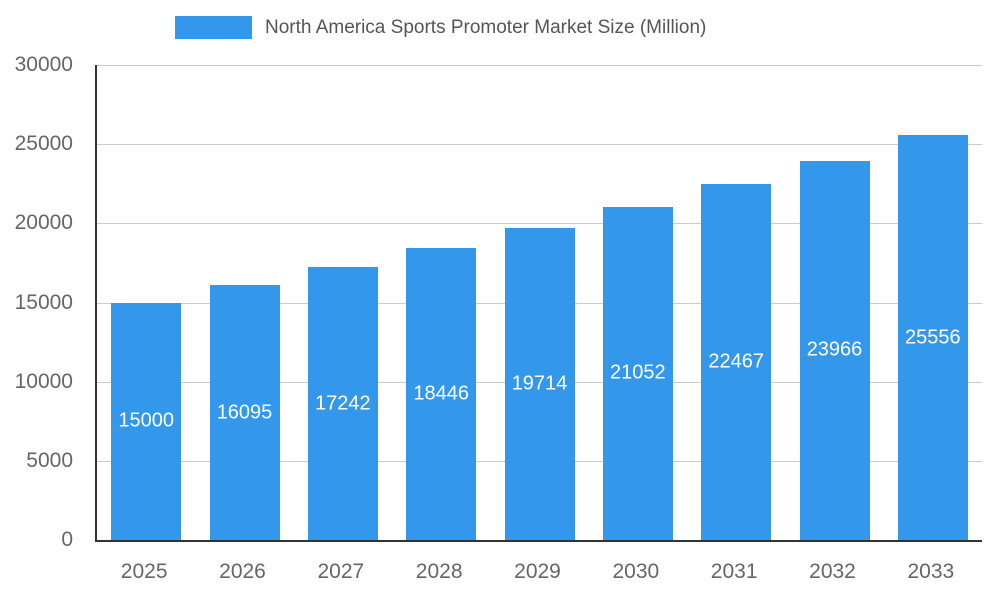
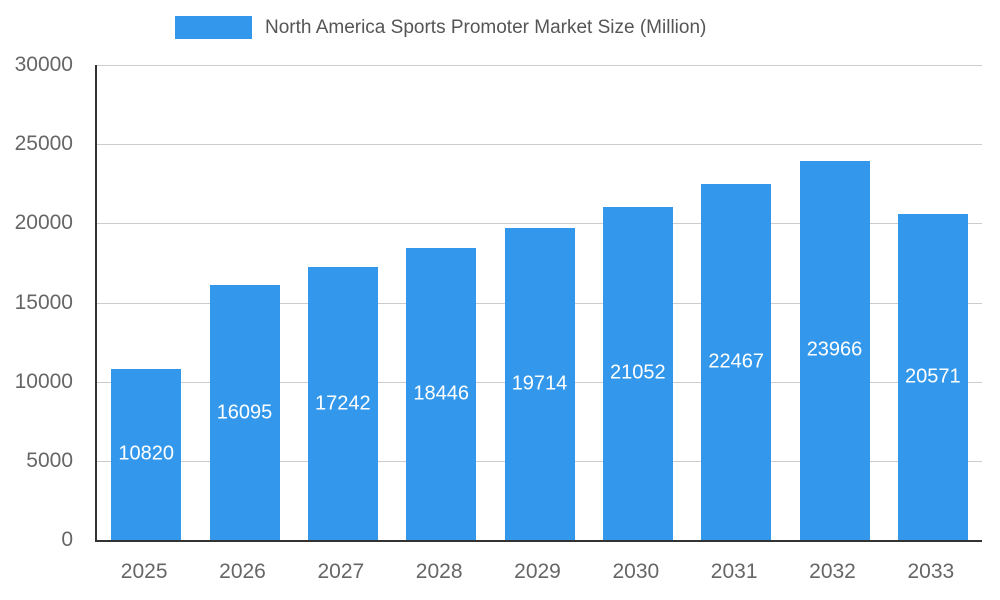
2025: 15000 -> 10820
2033: 25556 -> 20571
